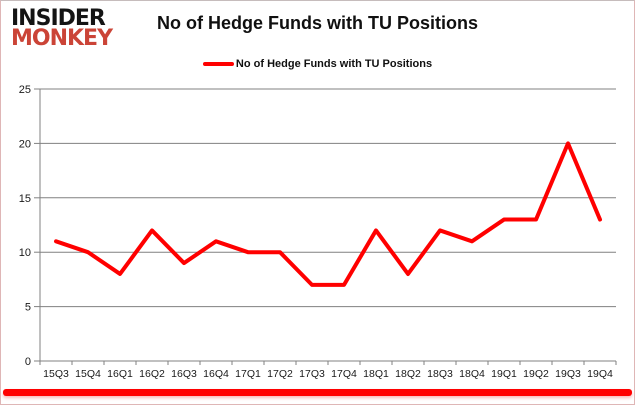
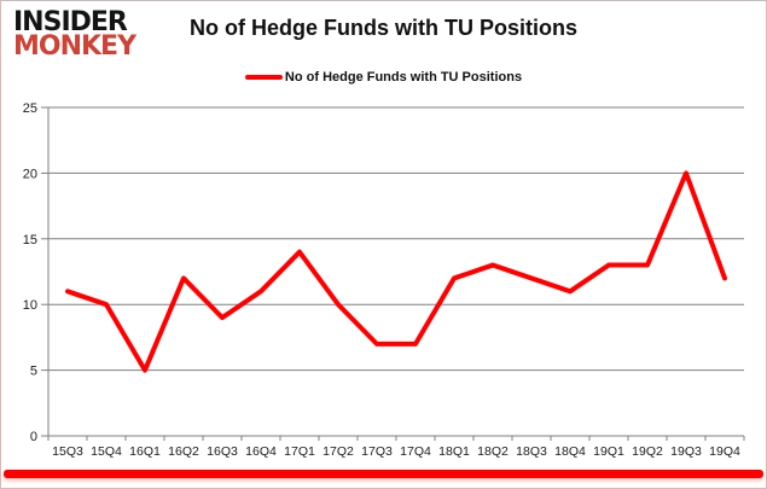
16Q1: 8 -> 5
17Q1: 10 -> 14
18Q2: 8 -> 13
19Q4: 13 -> 12
